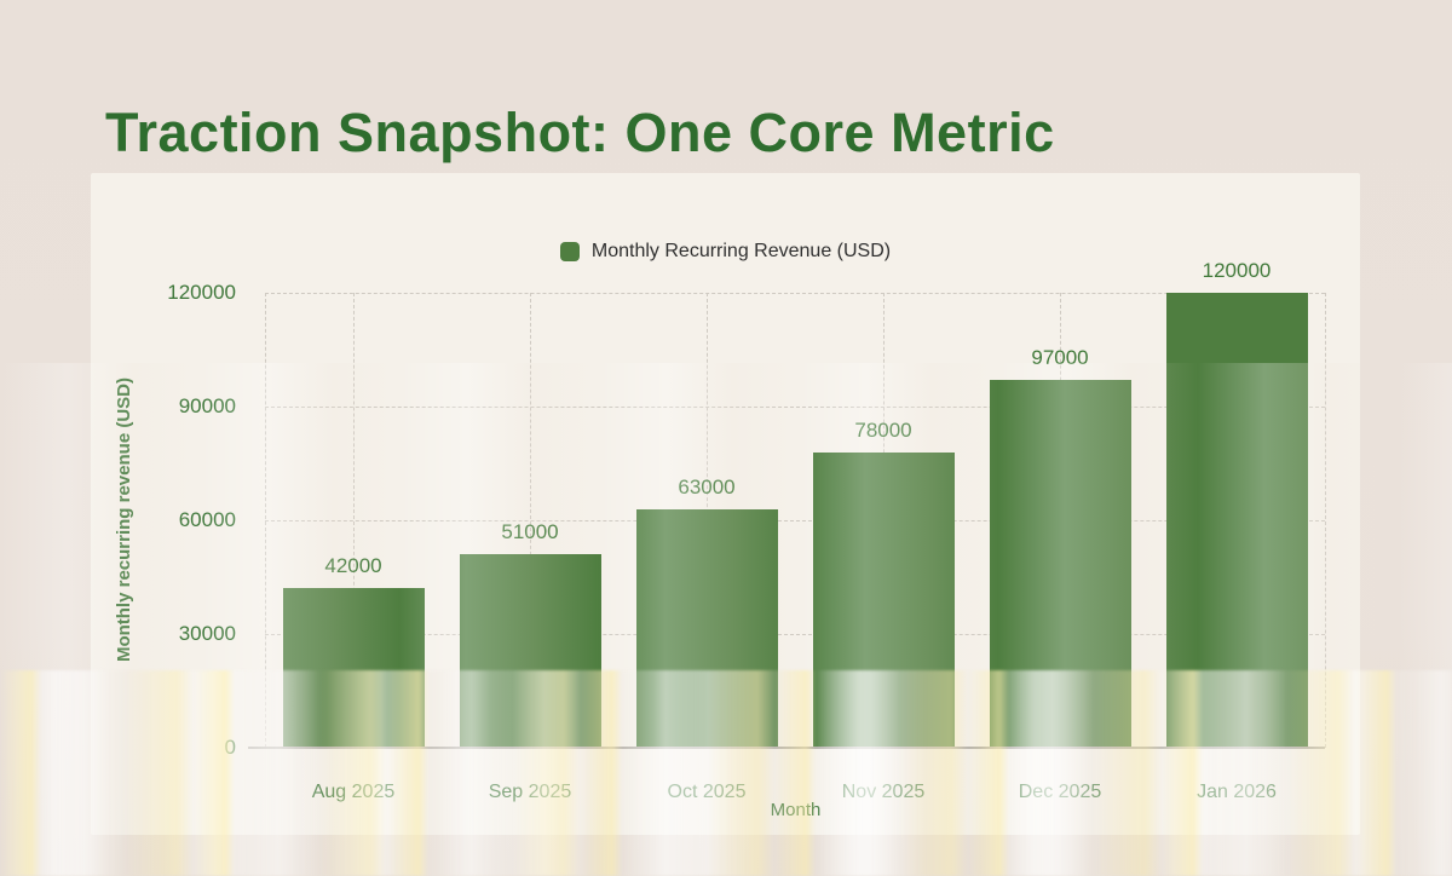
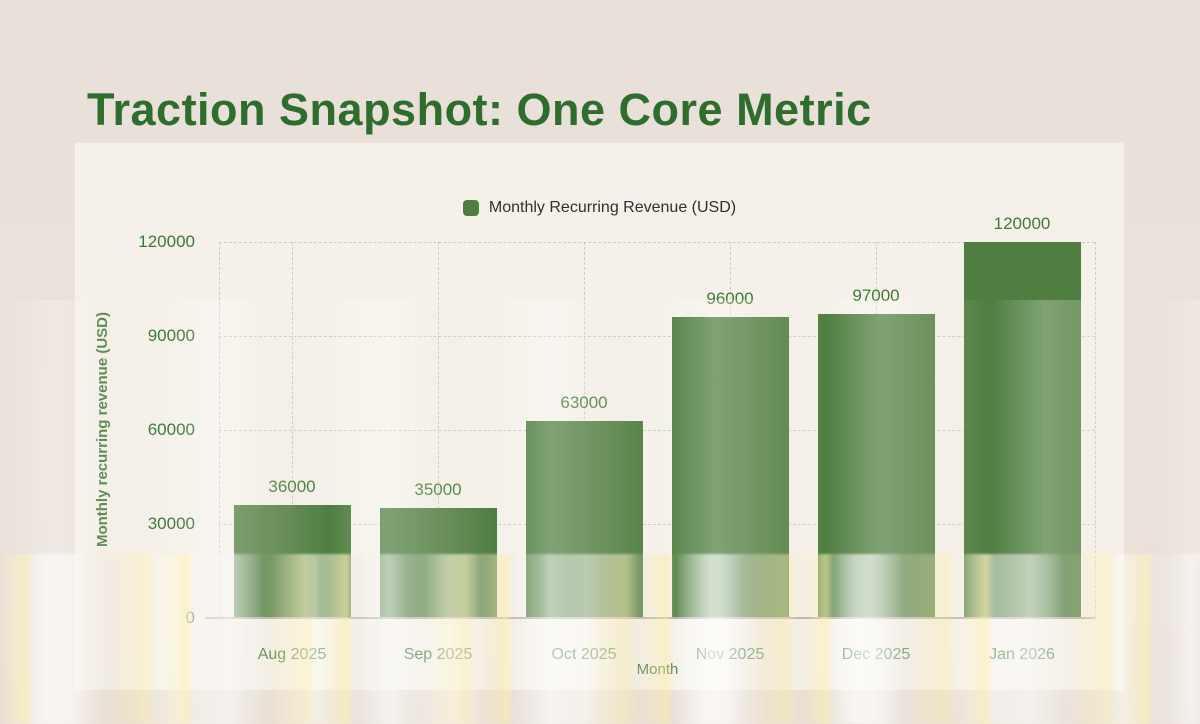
Aug 2025: 42000 -> 36000
Sep 2025: 51000 -> 35000
Nov 2025: 78000 -> 96000
